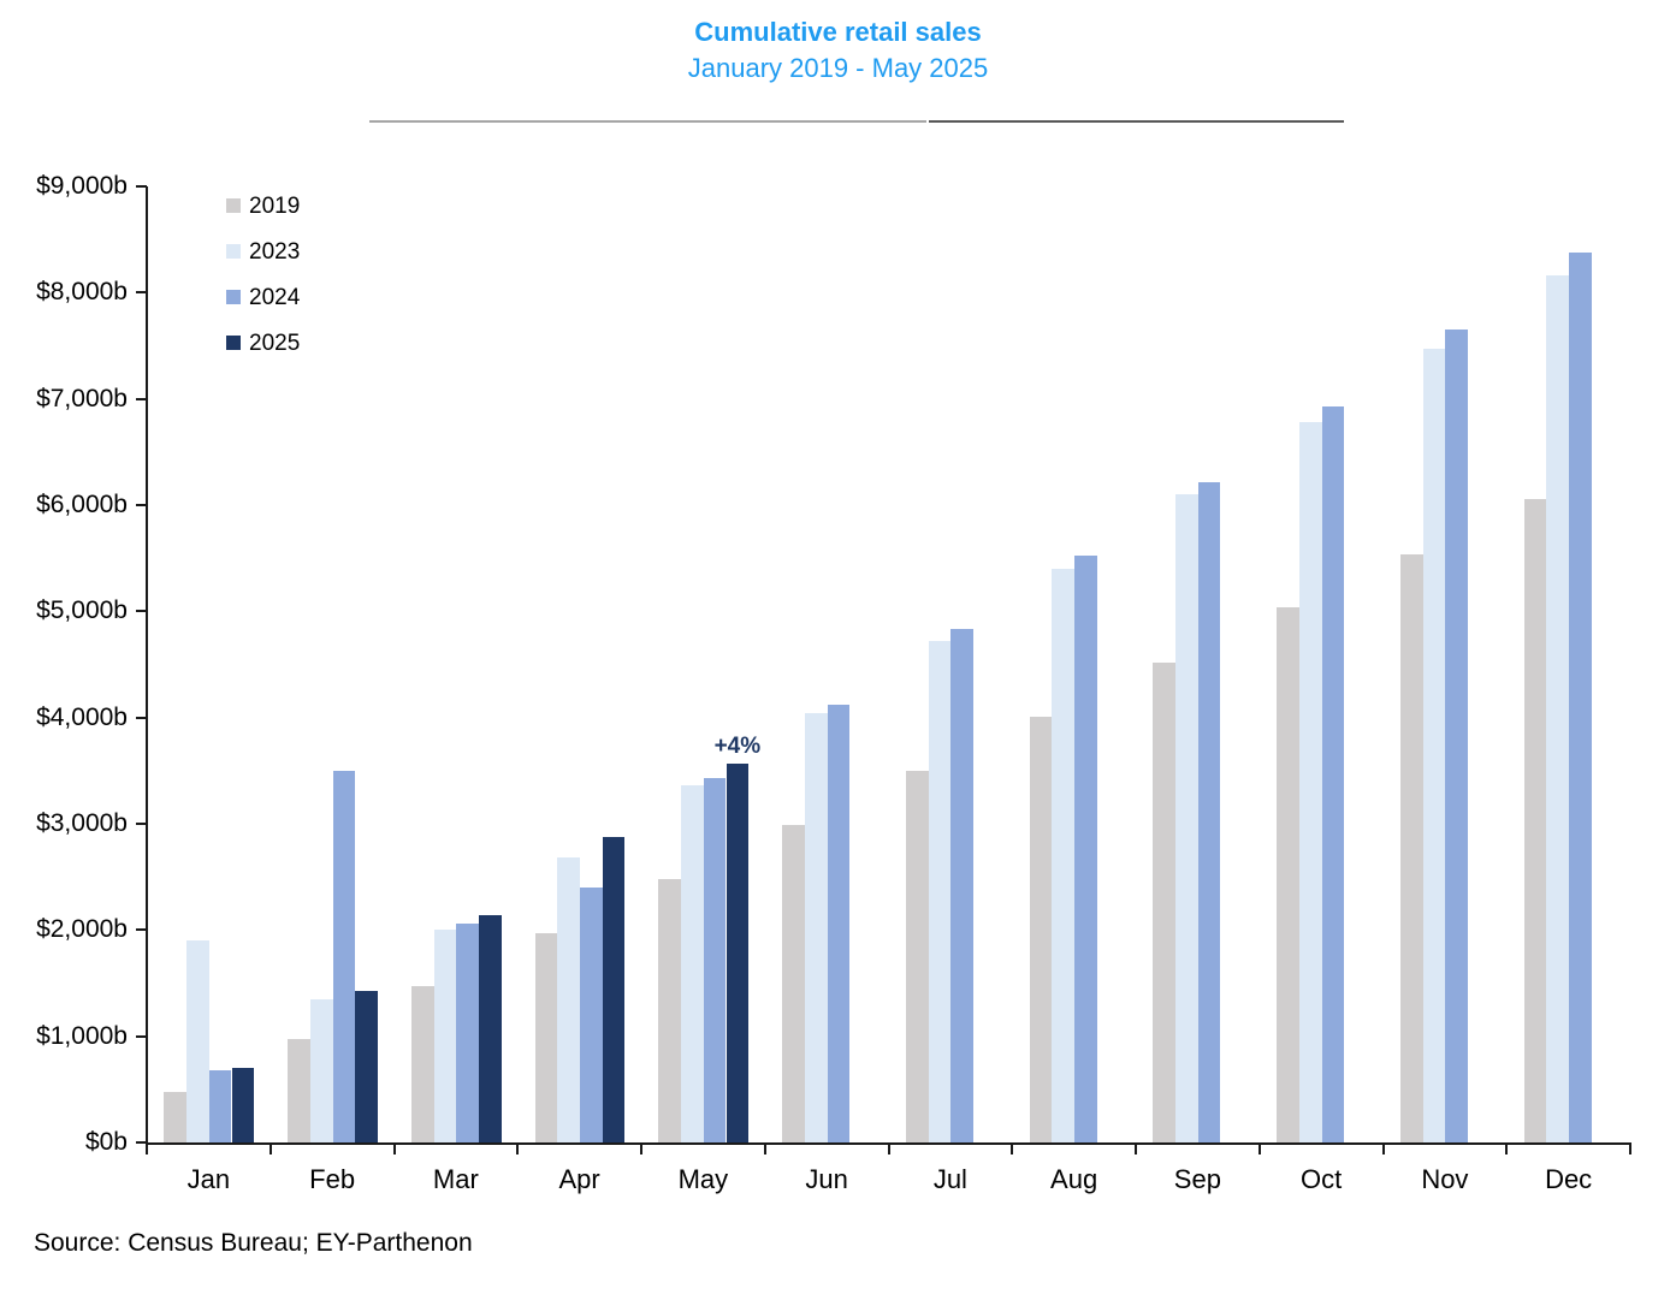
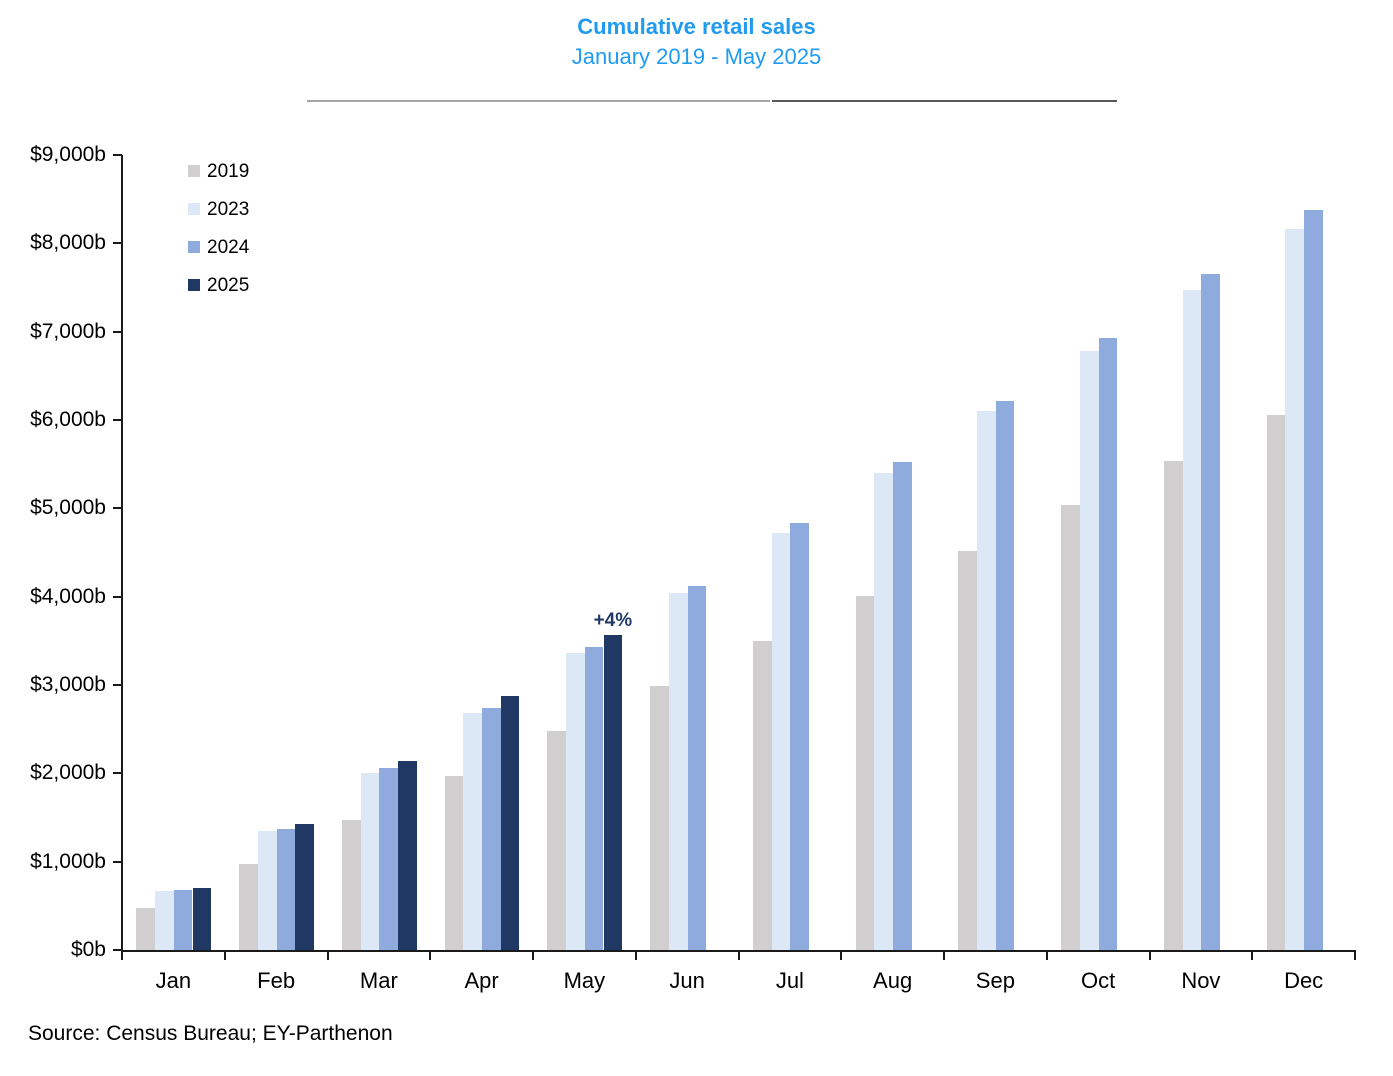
2023/Jan: $1900b -> $700b
2024/Feb: $3500b -> $1400b
2024/Apr: $2400b -> $2700b
